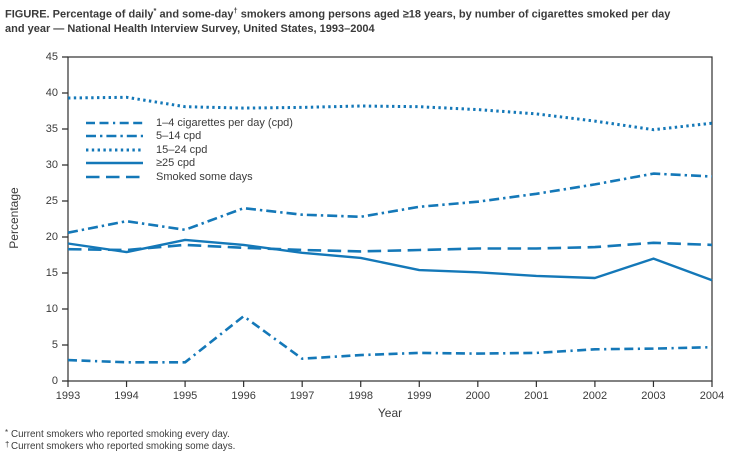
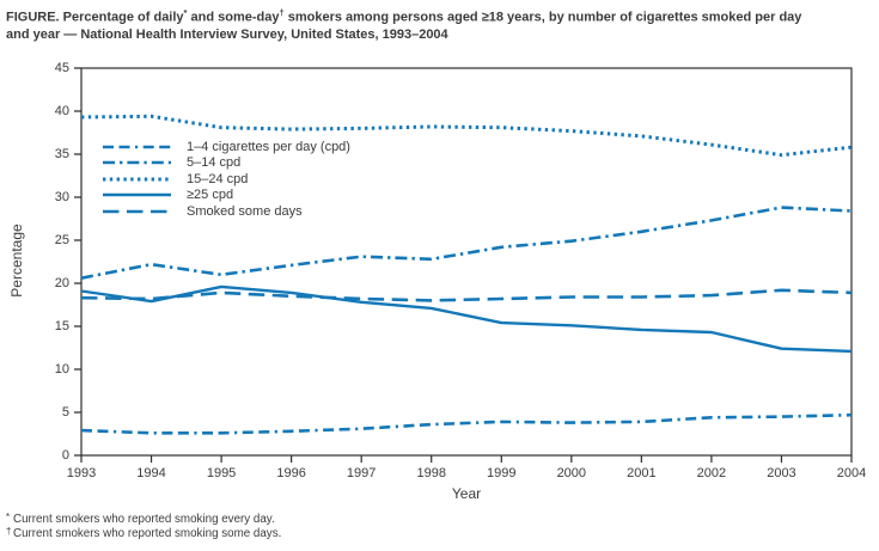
1–4 cigarettes per day (cpd)/1996: 9 -> 3
5–14 cpd/1996: 24 -> 22
≥25 cpd/2003: 17 -> 12
≥25 cpd/2004: 14 -> 12
